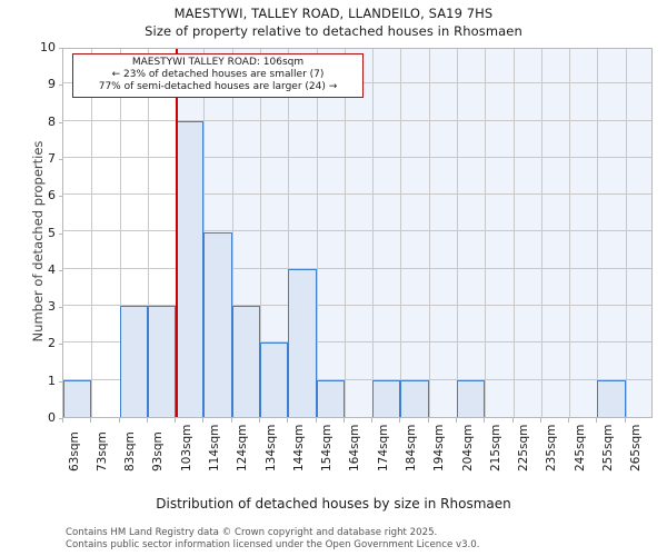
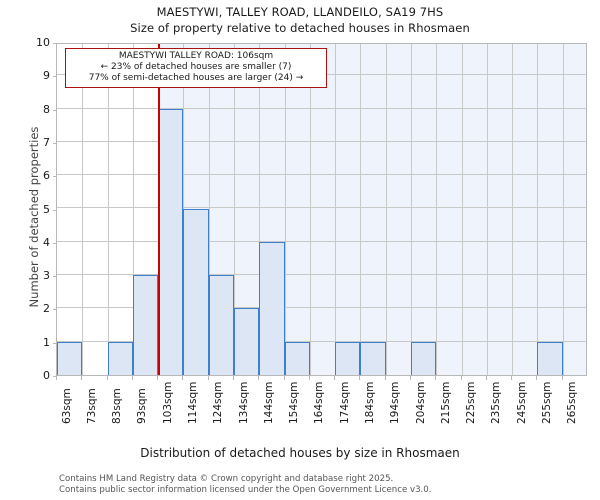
83sqm: 3 -> 1
